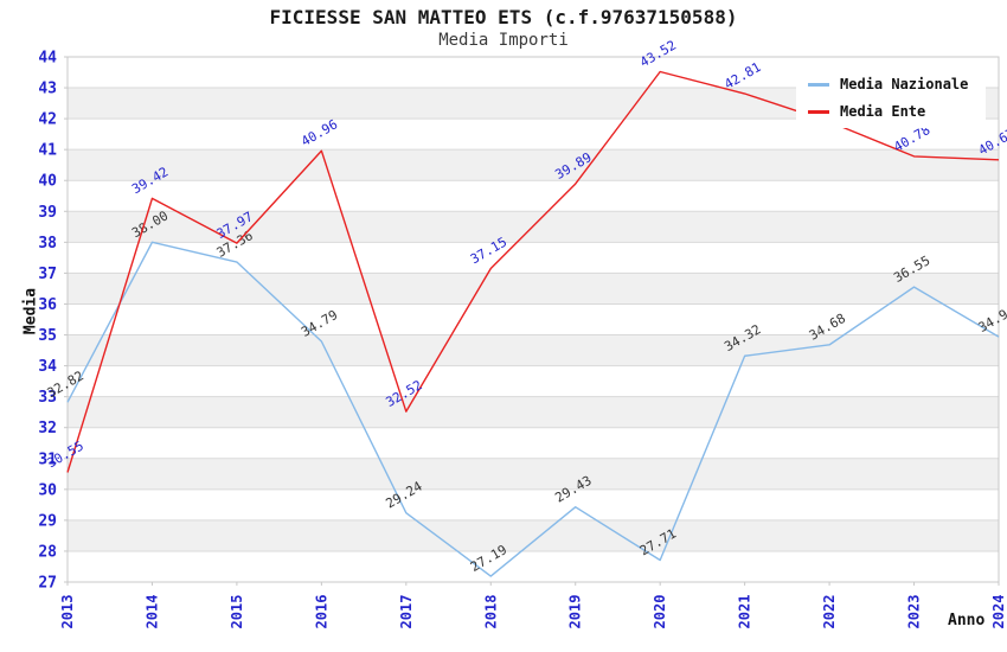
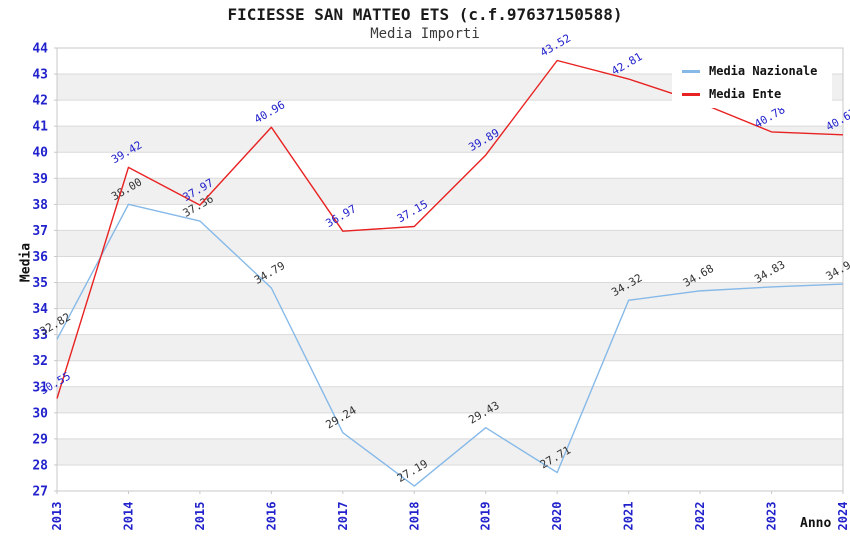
Media Ente/2017: 32.52 -> 36.97
Media Nazionale/2023: 36.55 -> 34.83
